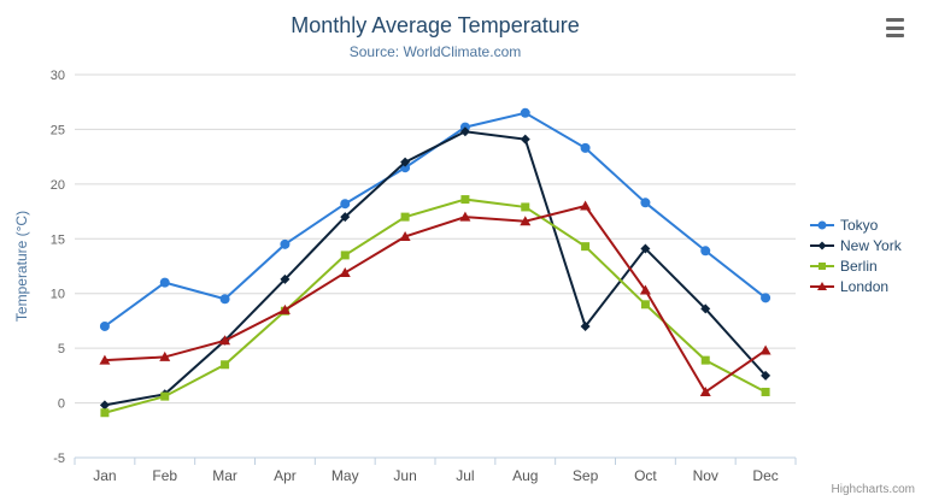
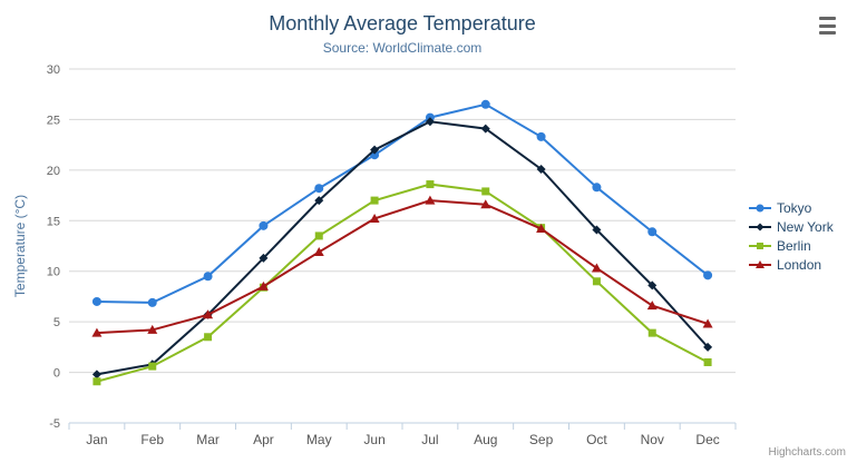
Tokyo/Feb: 11 -> 7
New York/Sep: 7 -> 20
London/Sep: 18 -> 14
London/Nov: 1 -> 7
